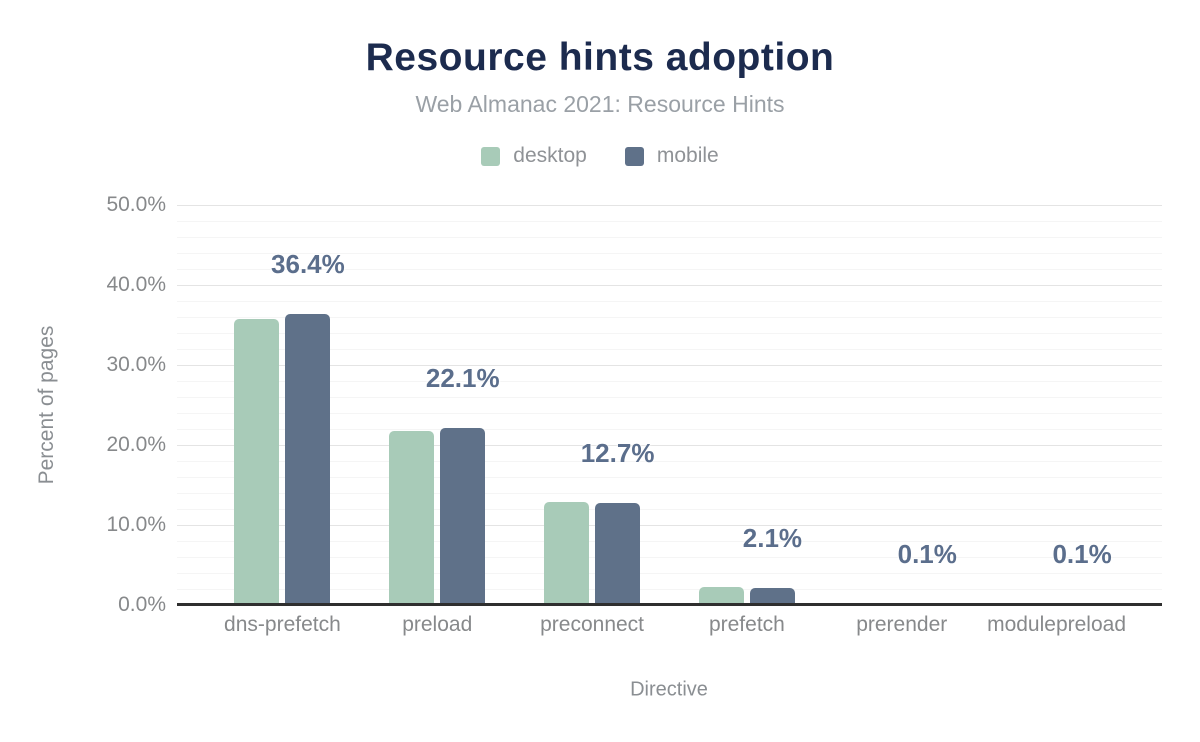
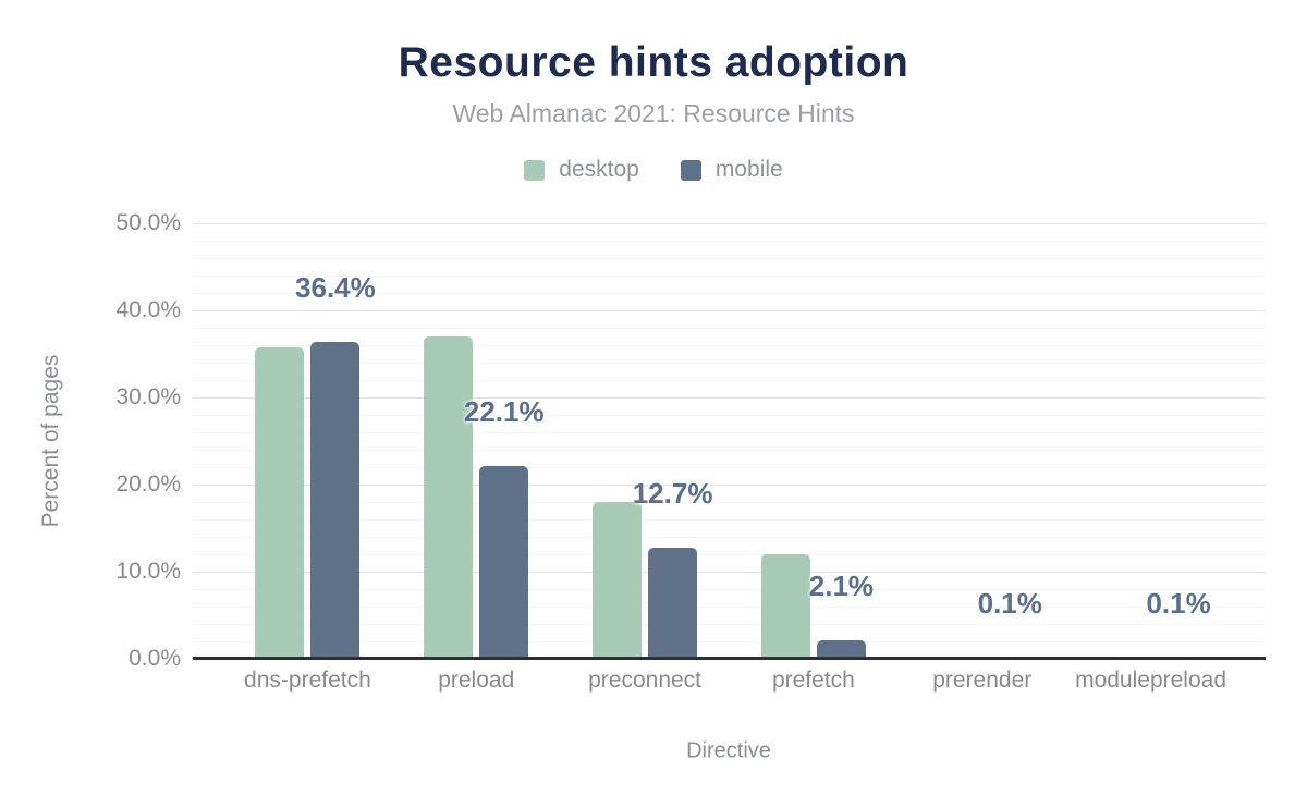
desktop/preload: 22% -> 37%
desktop/preconnect: 13% -> 18%
desktop/prefetch: 2% -> 12%
